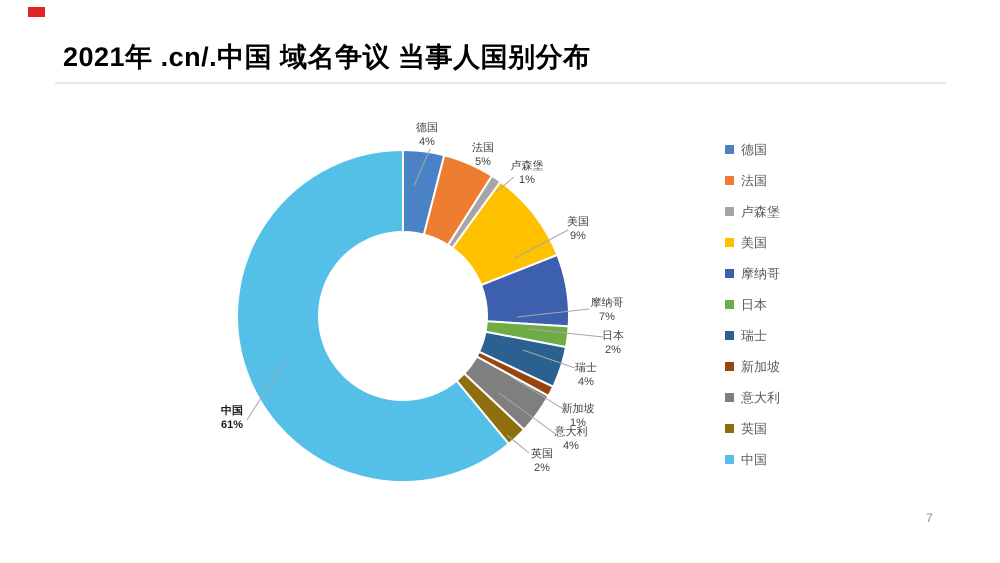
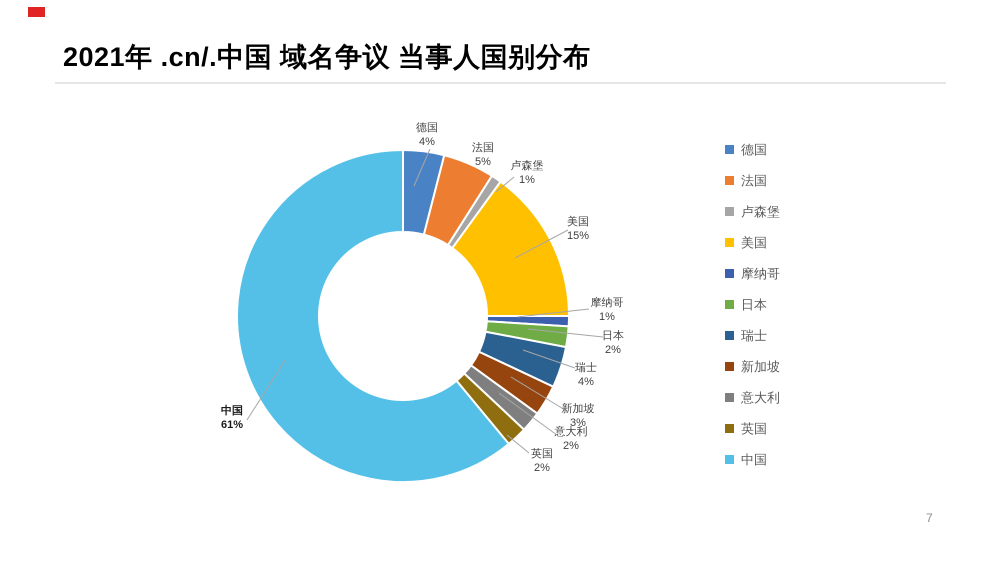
美国: 9% -> 15%
摩纳哥: 7% -> 1%
新加坡: 1% -> 3%
意大利: 4% -> 2%
